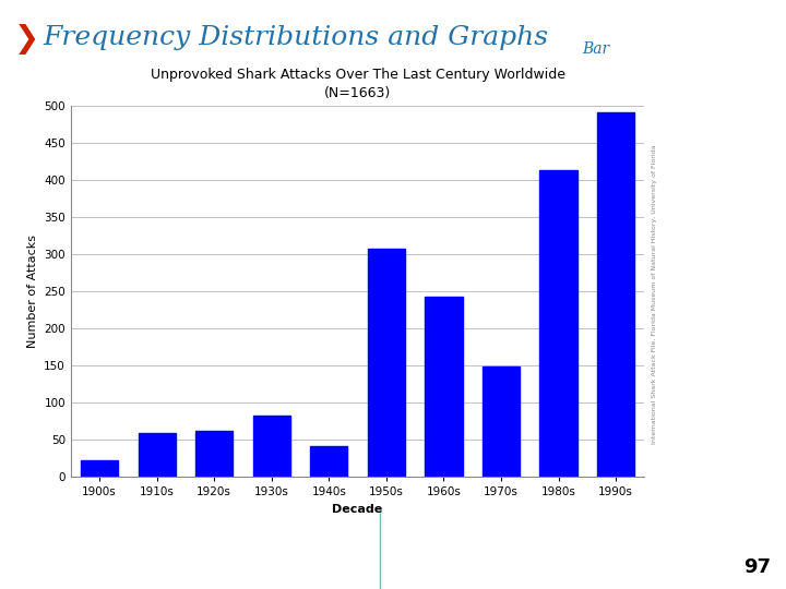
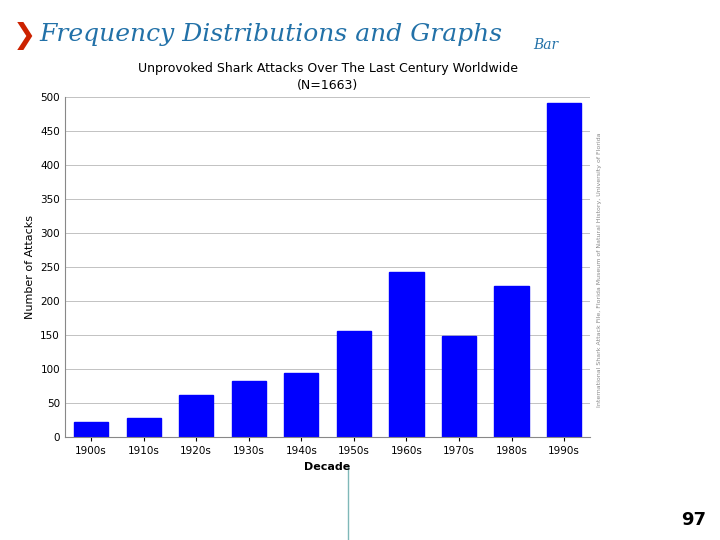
1910s: 60 -> 28
1940s: 42 -> 95
1950s: 308 -> 157
1980s: 414 -> 222
